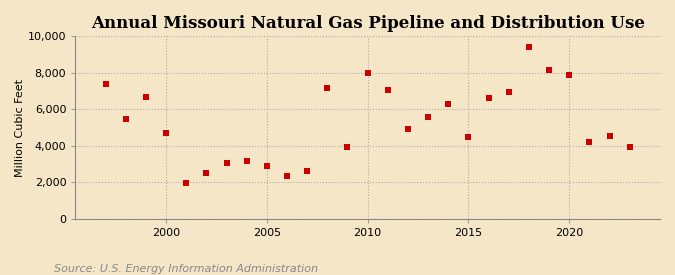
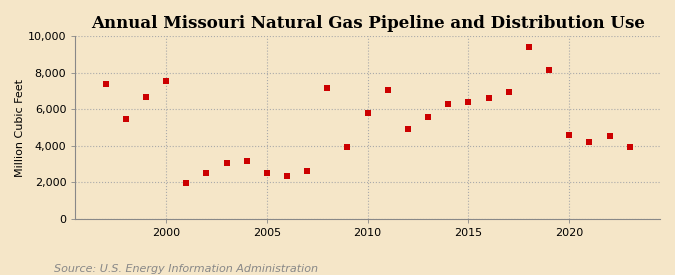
2000: 4,700 -> 7,600
2005: 2,900 -> 2,500
2010: 8,000 -> 5,800
2015: 4,500 -> 6,400
2020: 7,900 -> 4,600
